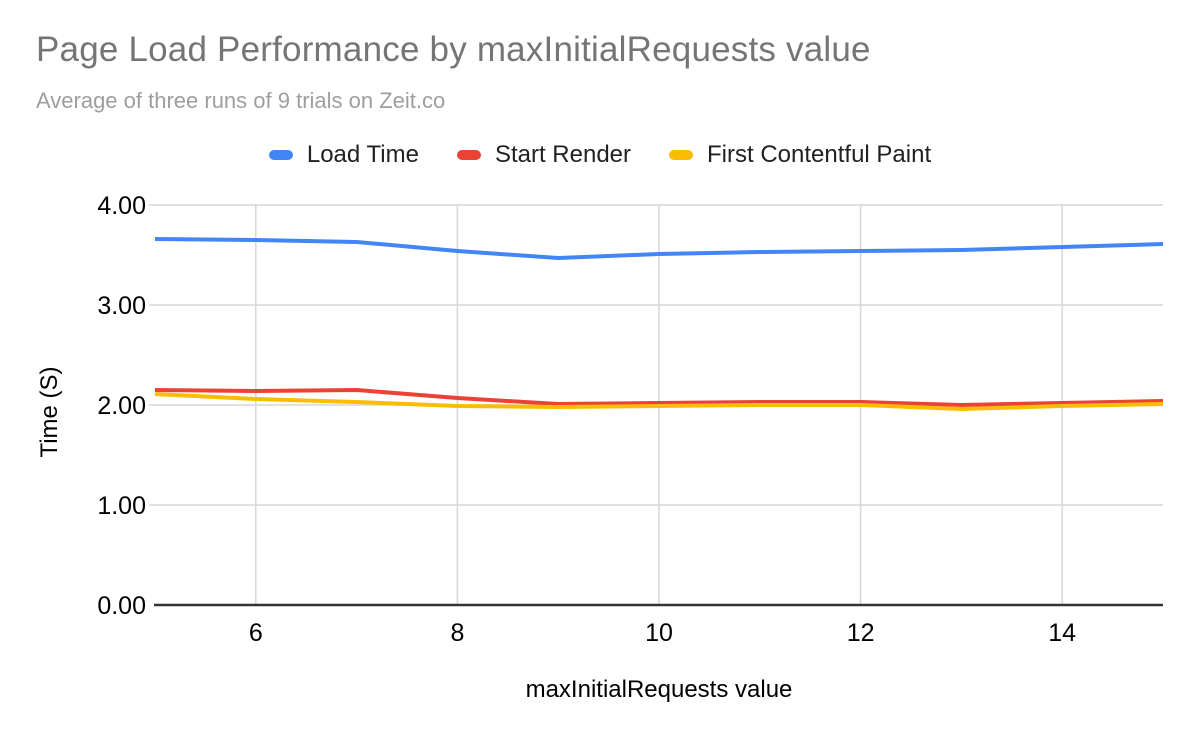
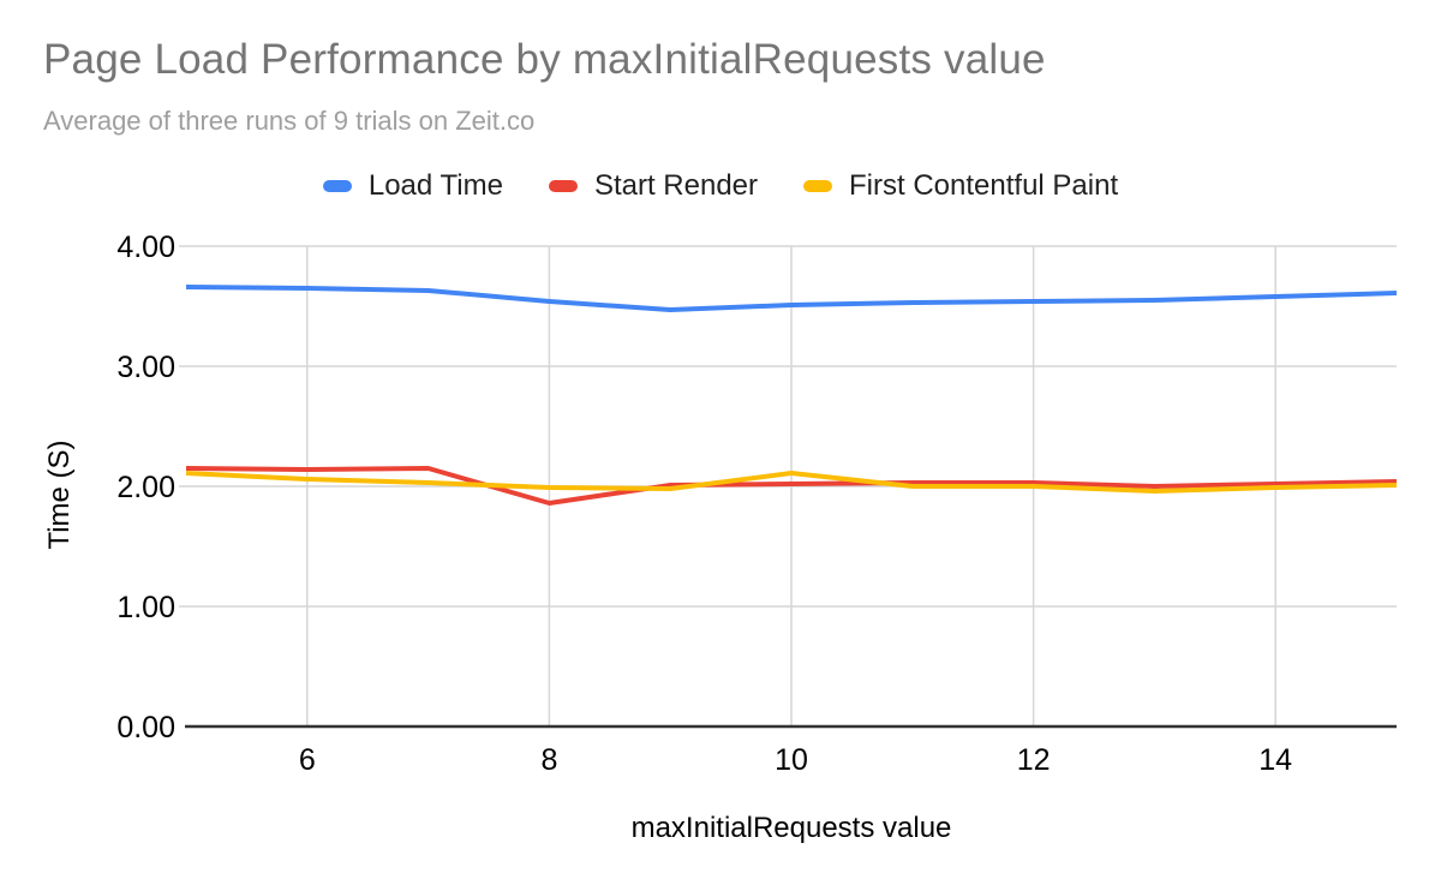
Start Render/8: 2.07 -> 1.86
First Contentful Paint/10: 1.99 -> 2.11
